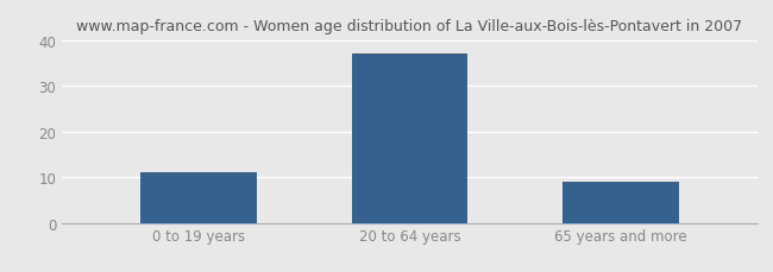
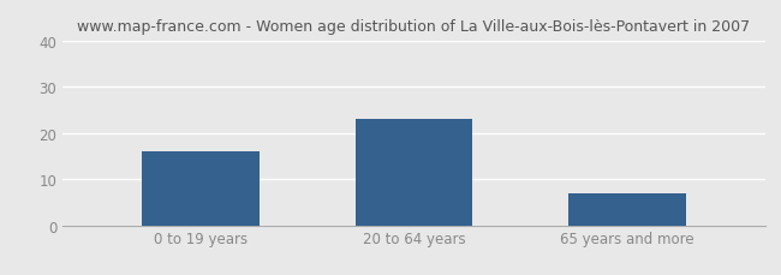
0 to 19 years: 11 -> 16
20 to 64 years: 37 -> 23
65 years and more: 9 -> 7
